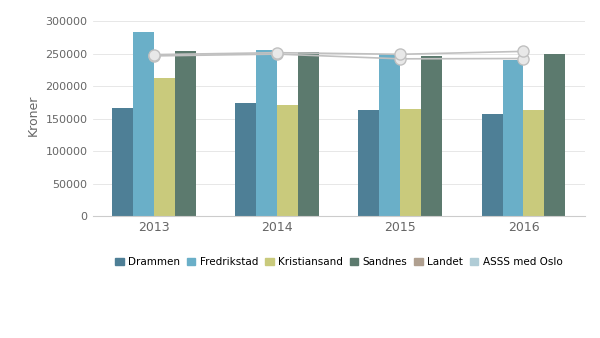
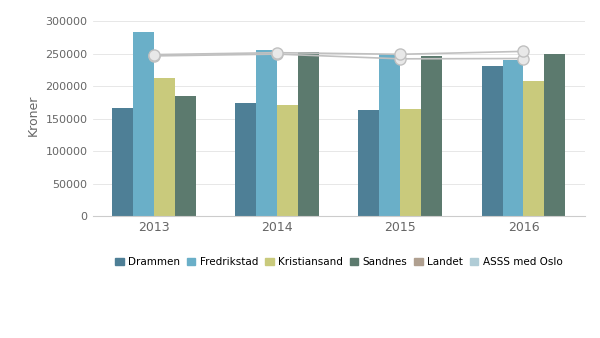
Sandnes/2013: 255000 -> 186000
Drammen/2016: 158000 -> 232000
Kristiansand/2016: 163000 -> 208000
